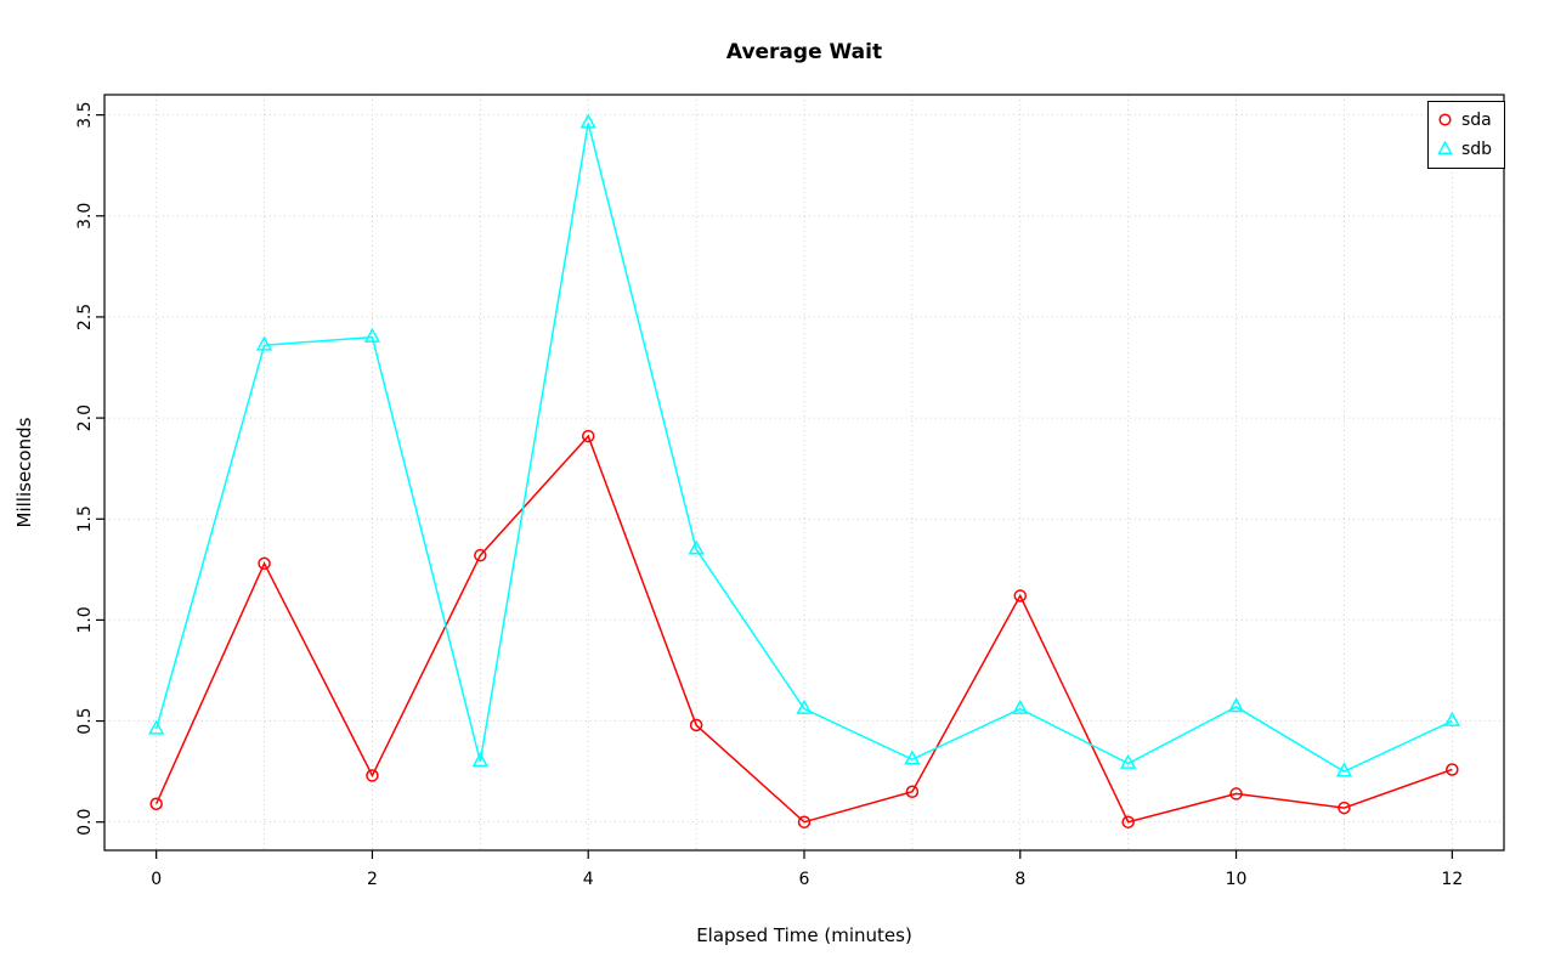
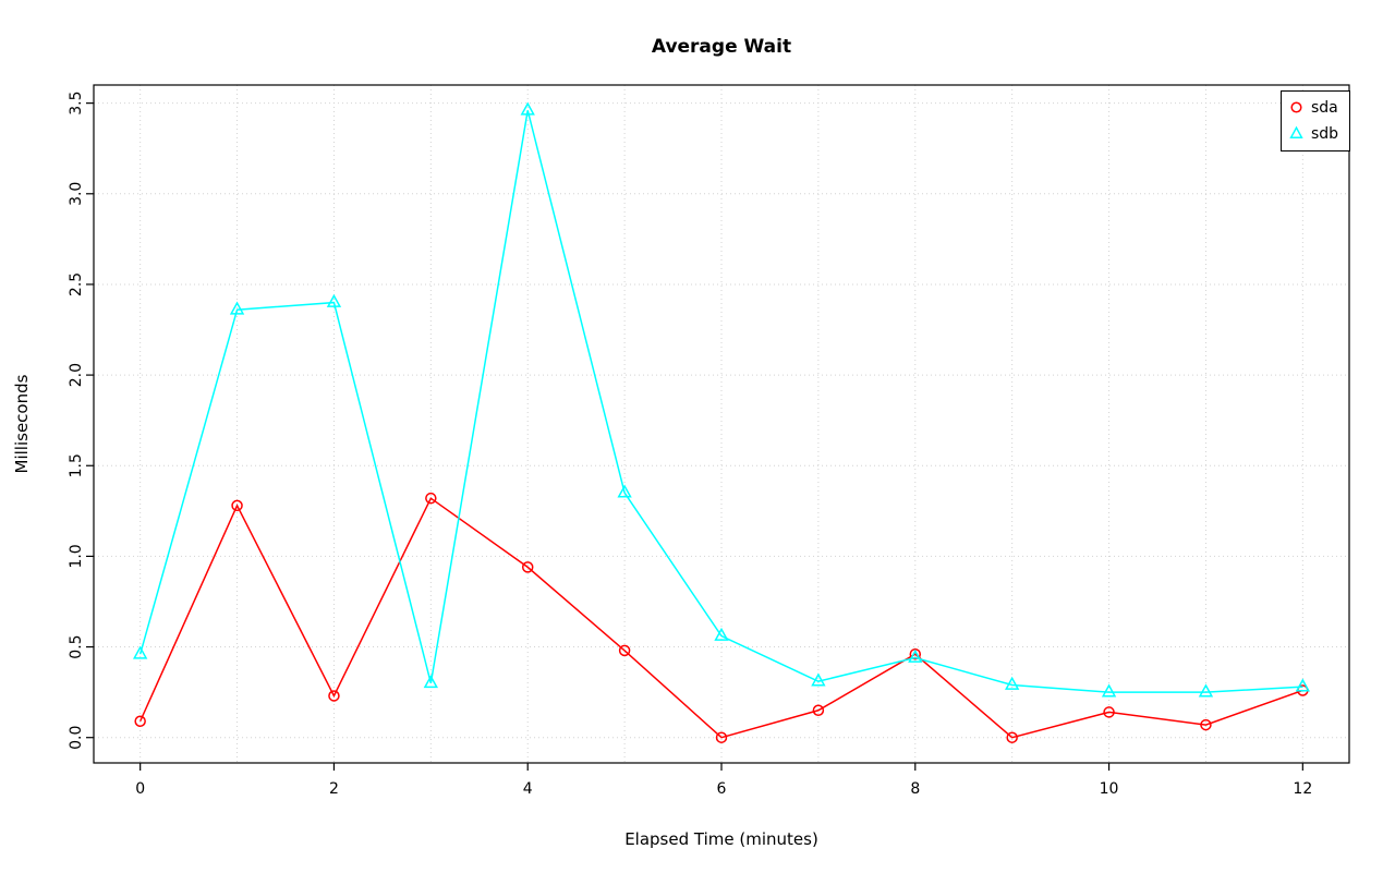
sda/4: 1.91 -> 0.94
sda/8: 1.12 -> 0.46
sdb/8: 0.56 -> 0.44
sdb/10: 0.57 -> 0.25
sdb/12: 0.50 -> 0.28
